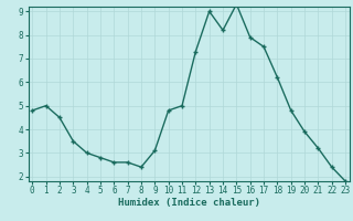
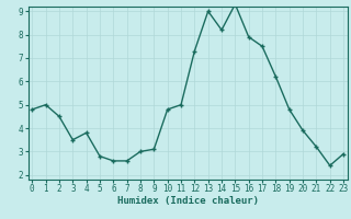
4: 3.0 -> 3.8
8: 2.4 -> 3.0
23: 1.8 -> 2.9
